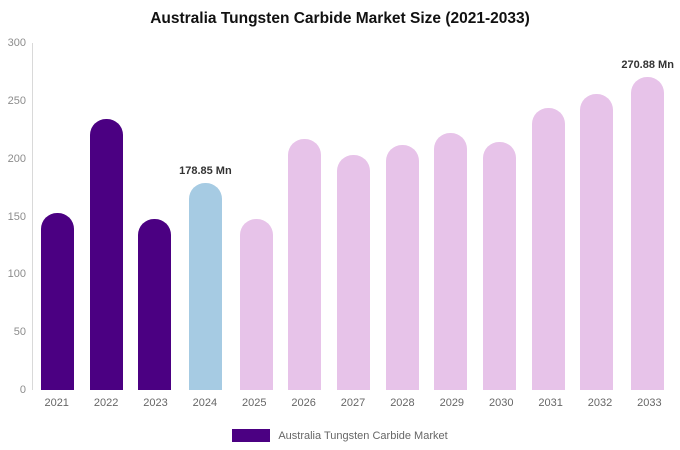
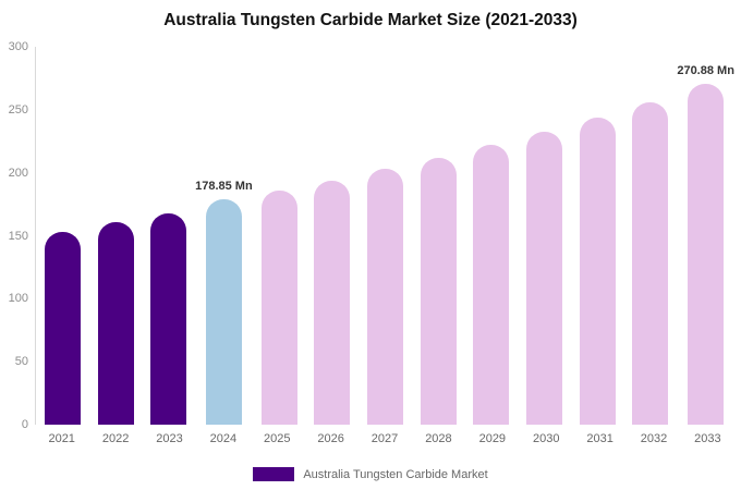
2022: 234 -> 161
2023: 148 -> 168
2025: 148 -> 186
2026: 217 -> 194
2030: 214 -> 233
